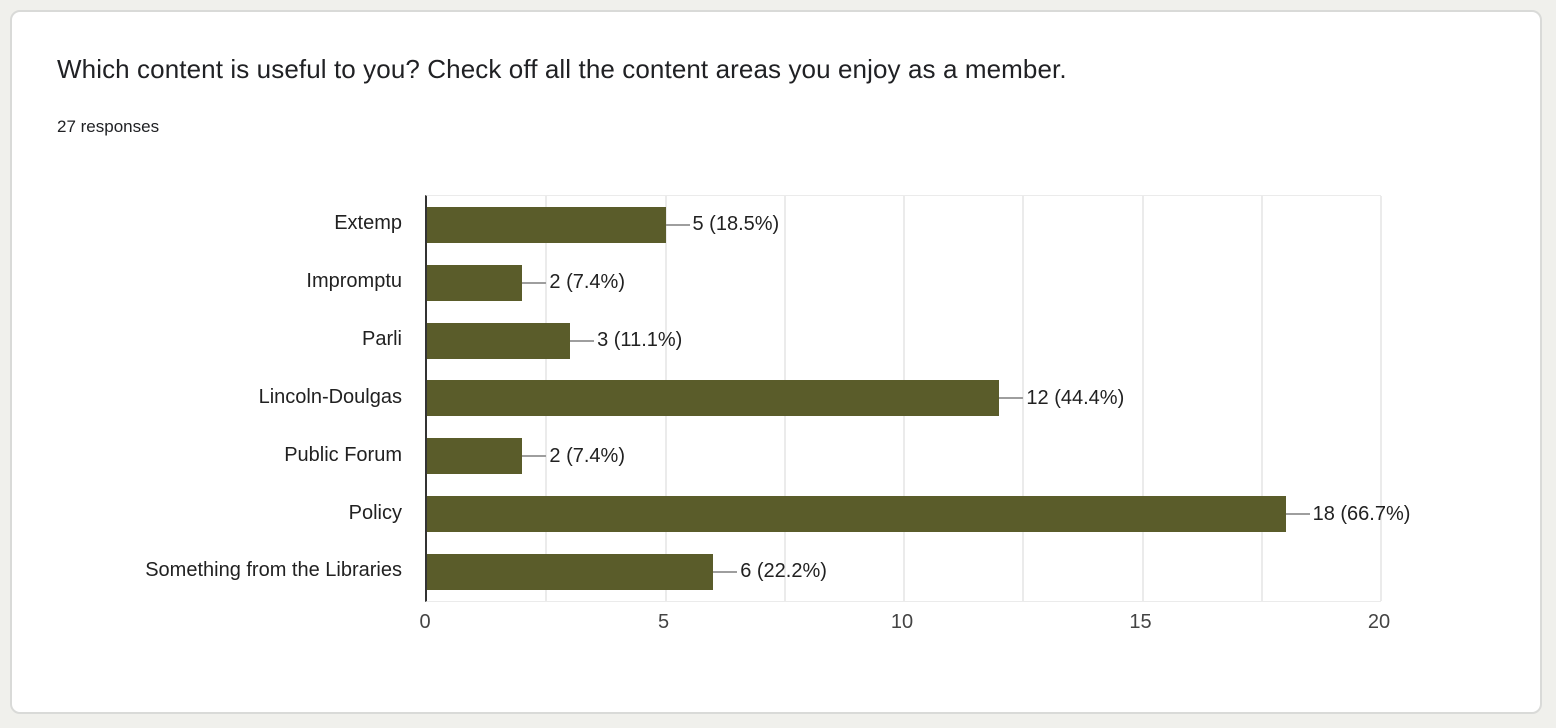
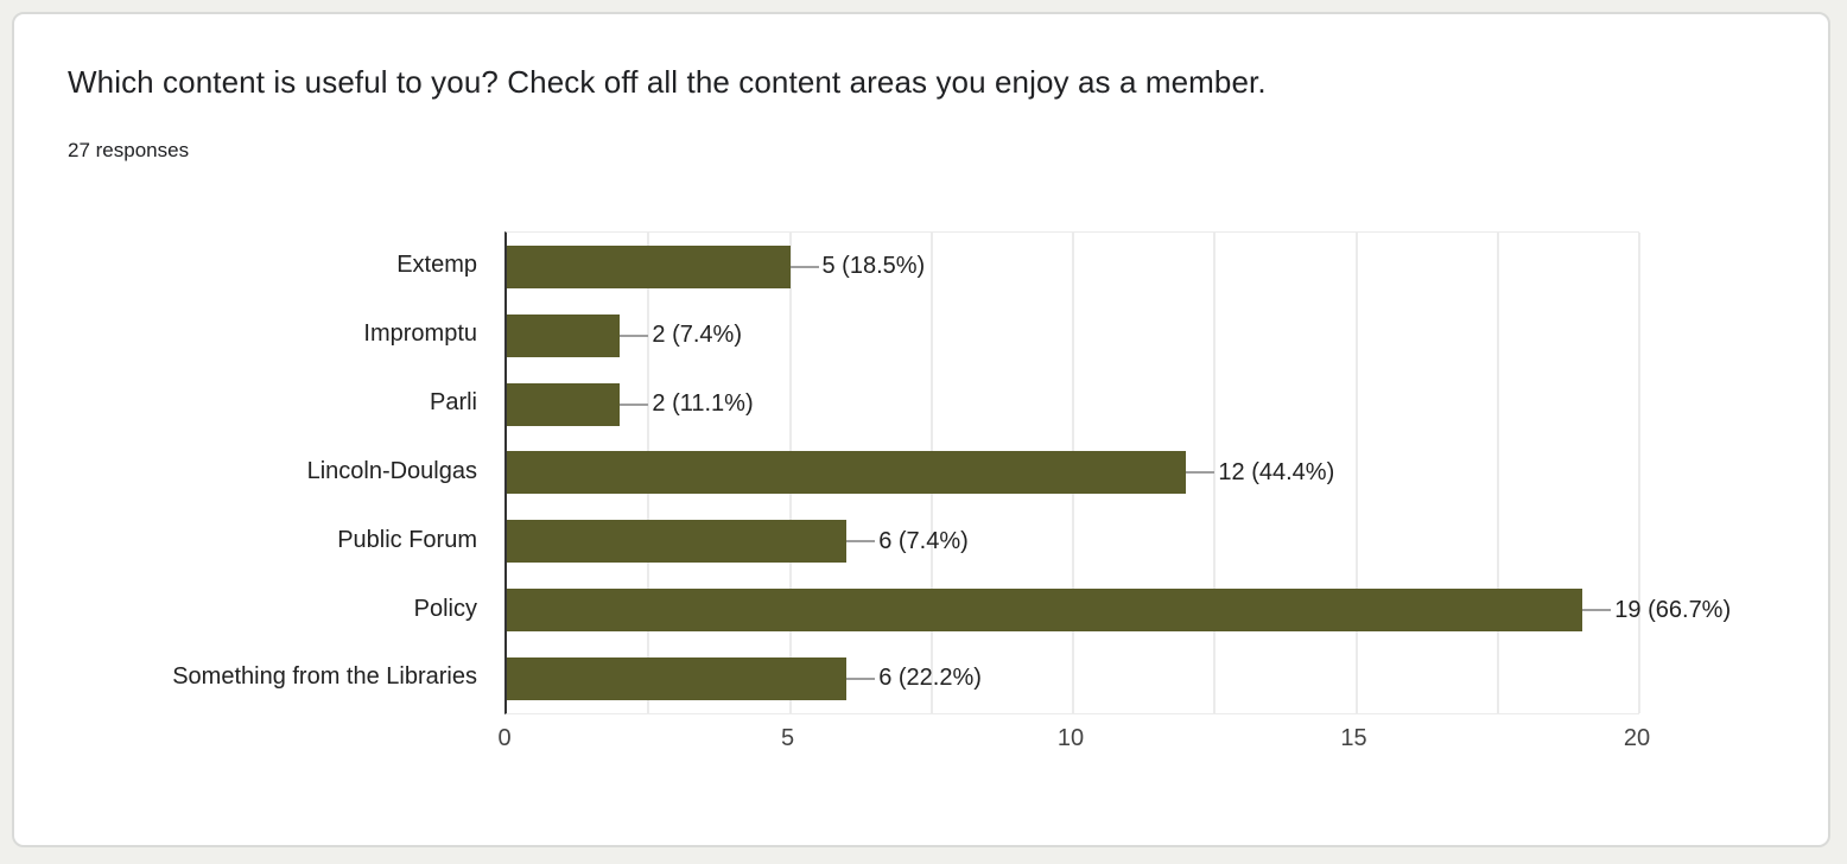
Parli: 3 -> 2
Public Forum: 2 -> 6
Policy: 18 -> 19
